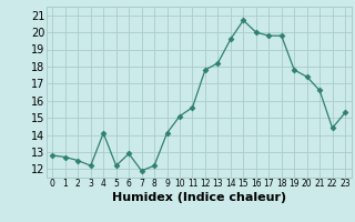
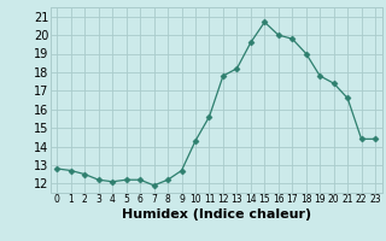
4: 14.1 -> 12.1
6: 12.9 -> 12.2
9: 14.1 -> 12.7
10: 15.1 -> 14.3
18: 19.8 -> 19.0
23: 15.3 -> 14.4
